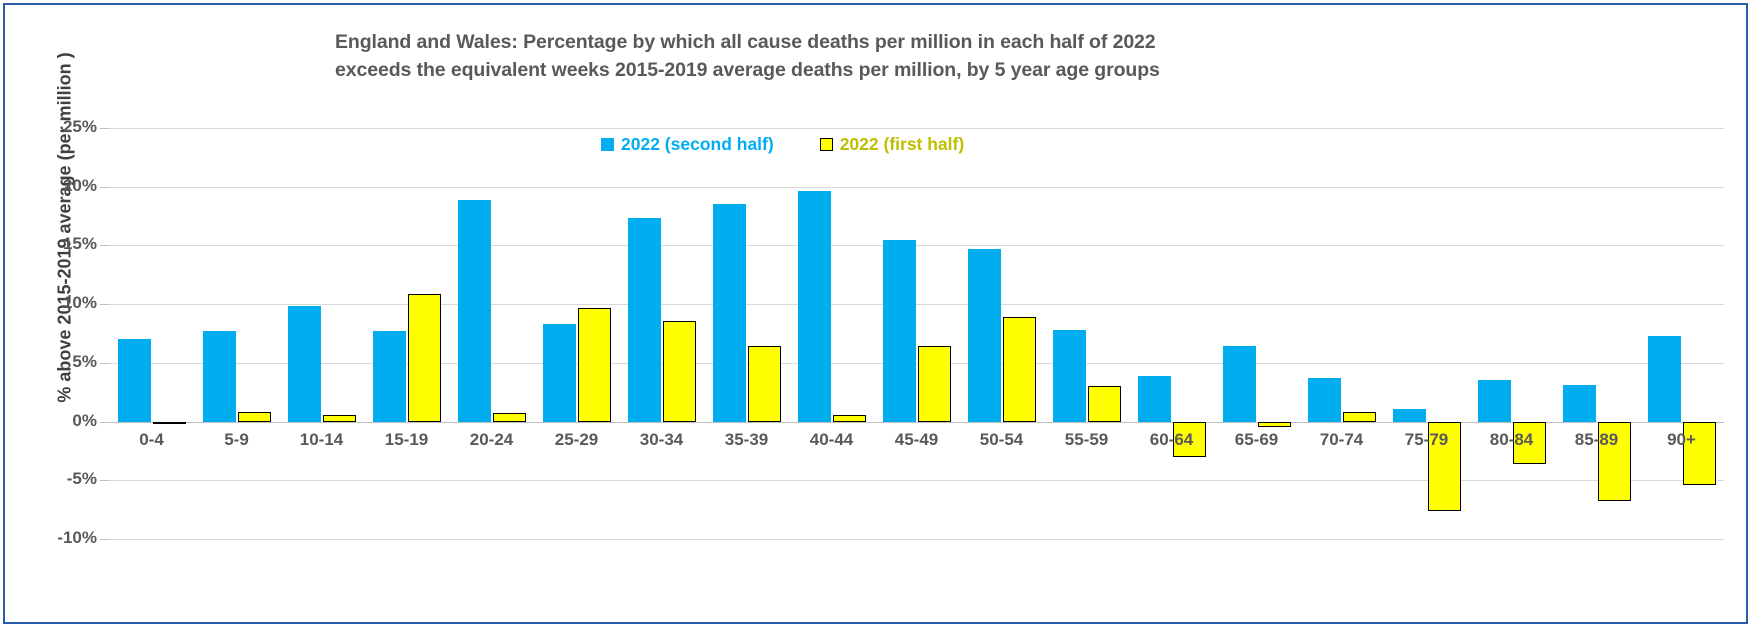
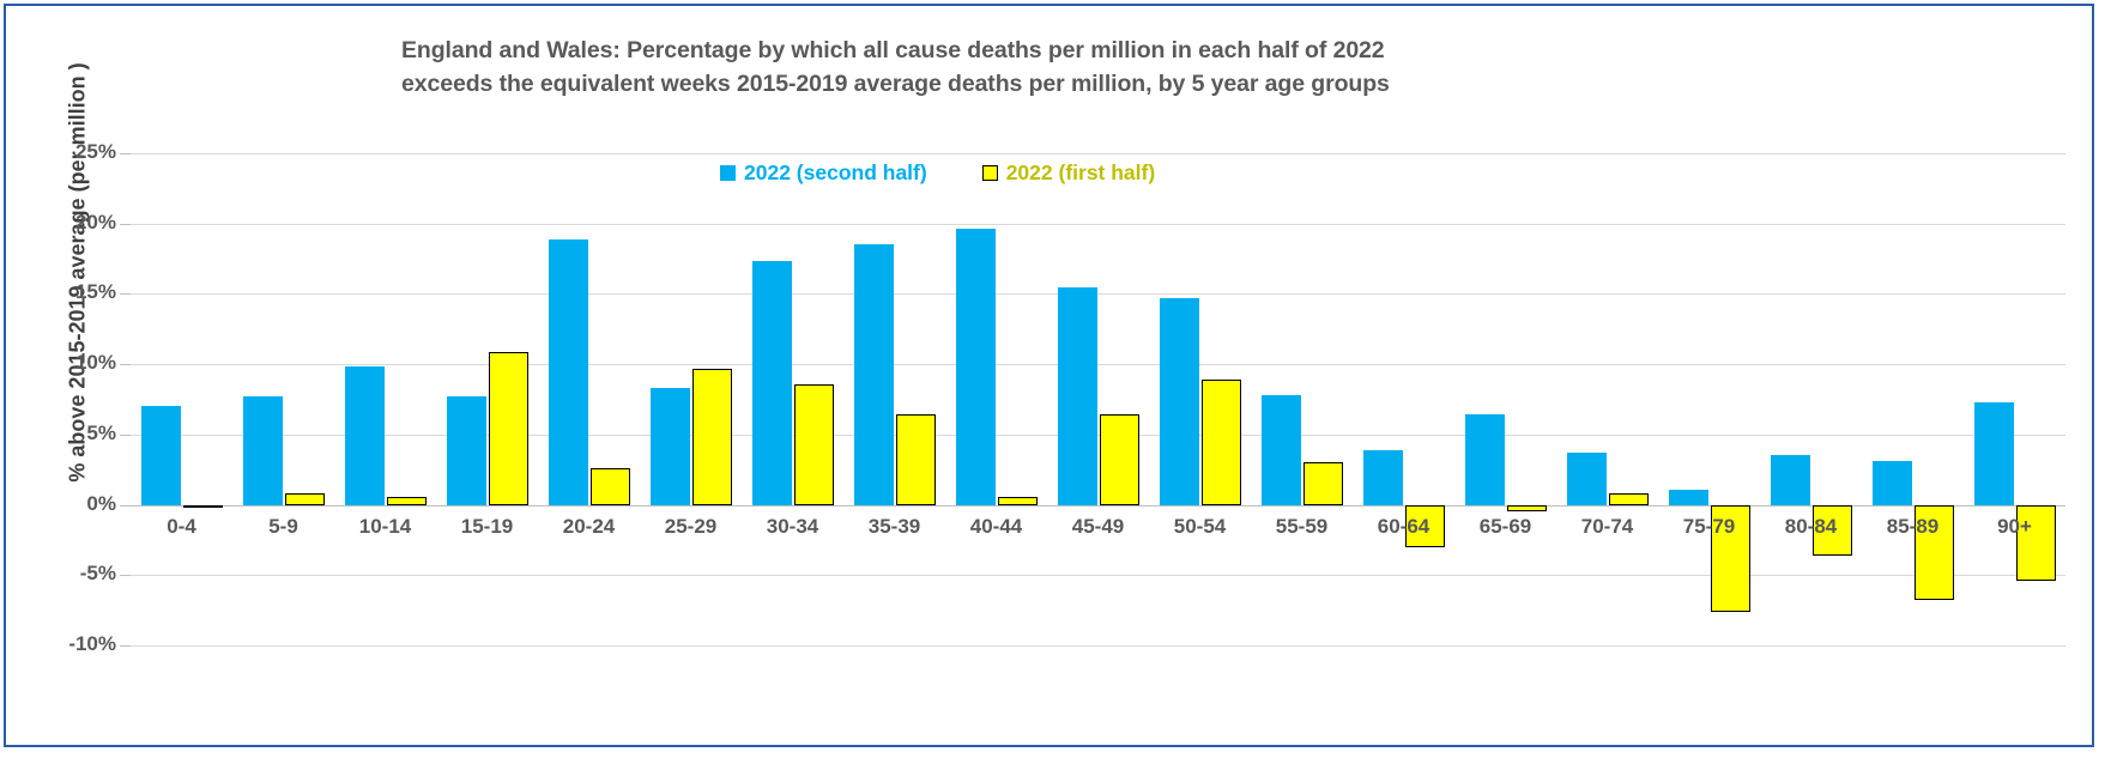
2022 (first half)/20-24: 0.7% -> 2.6%
